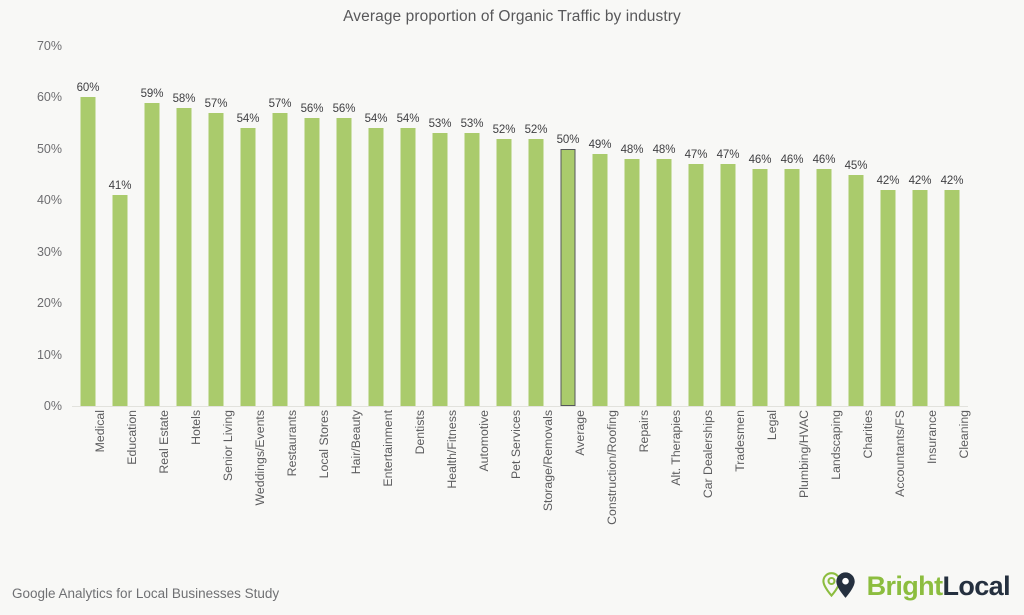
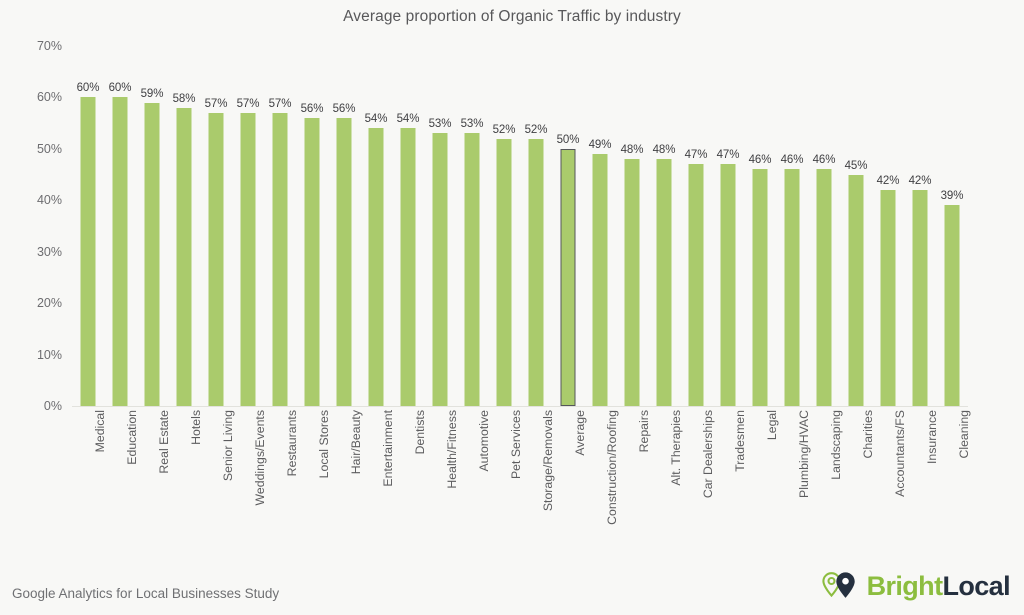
Education: 41% -> 60%
Weddings/Events: 54% -> 57%
Cleaning: 42% -> 39%
